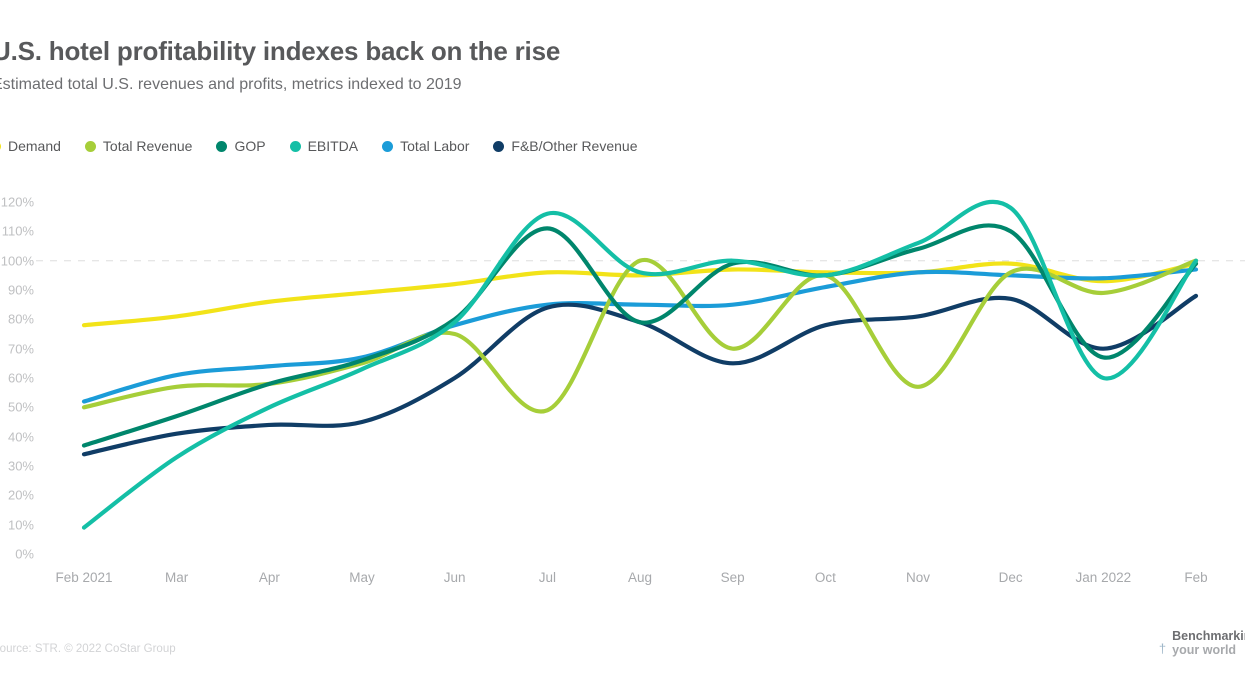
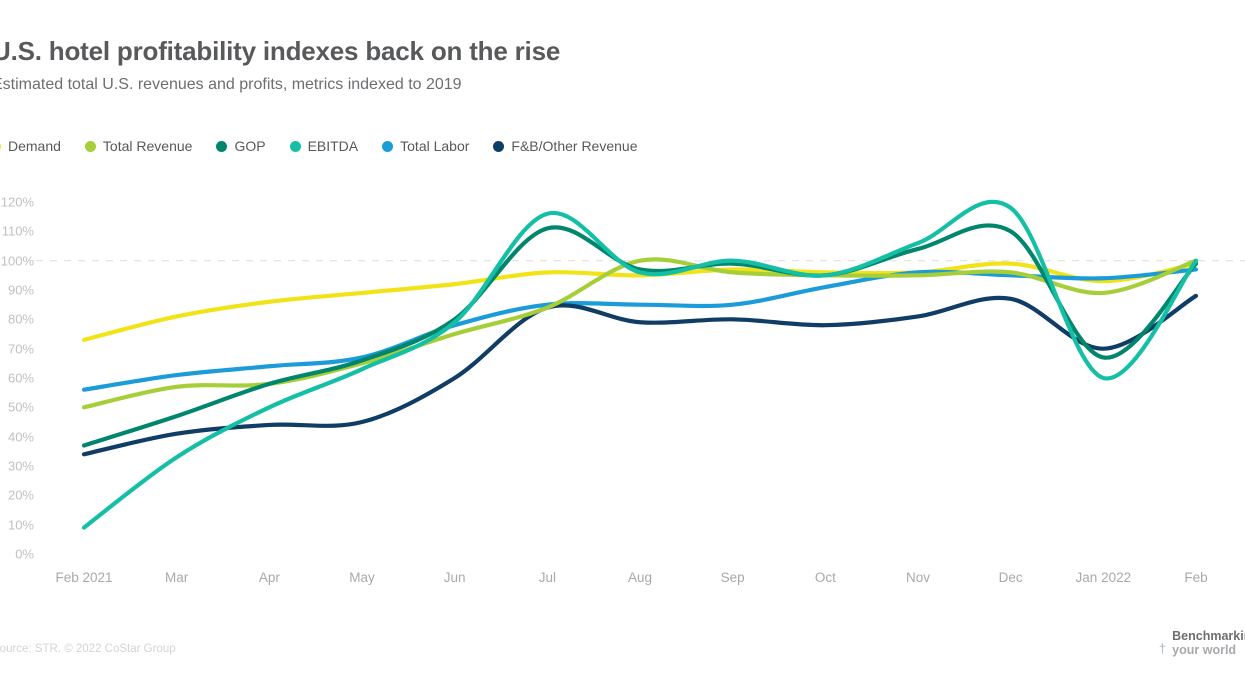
Demand/Feb 2021: 78% -> 73%
Total Labor/Feb 2021: 52% -> 56%
Total Revenue/Jul: 49% -> 84%
GOP/Aug: 79% -> 97%
Total Revenue/Sep: 70% -> 96%
F&B/Other Revenue/Sep: 65% -> 80%
Total Revenue/Nov: 57% -> 95%
